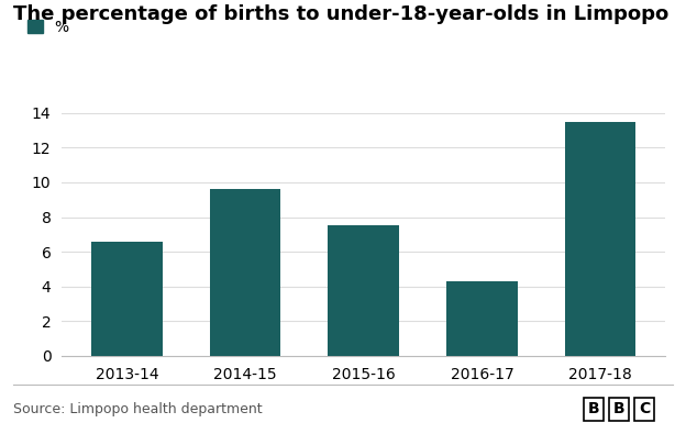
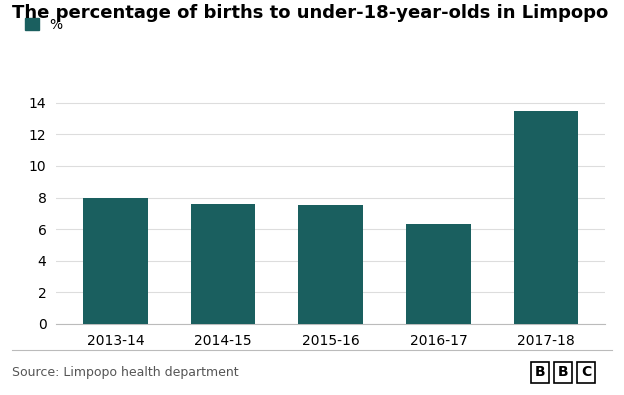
2013-14: 6.6 -> 8.0
2014-15: 9.6 -> 7.6
2016-17: 4.3 -> 6.3
